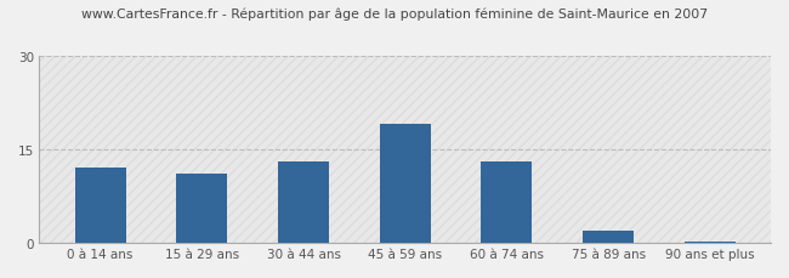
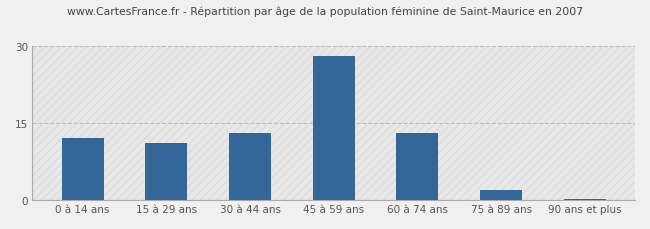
45 à 59 ans: 19.0 -> 28.0
